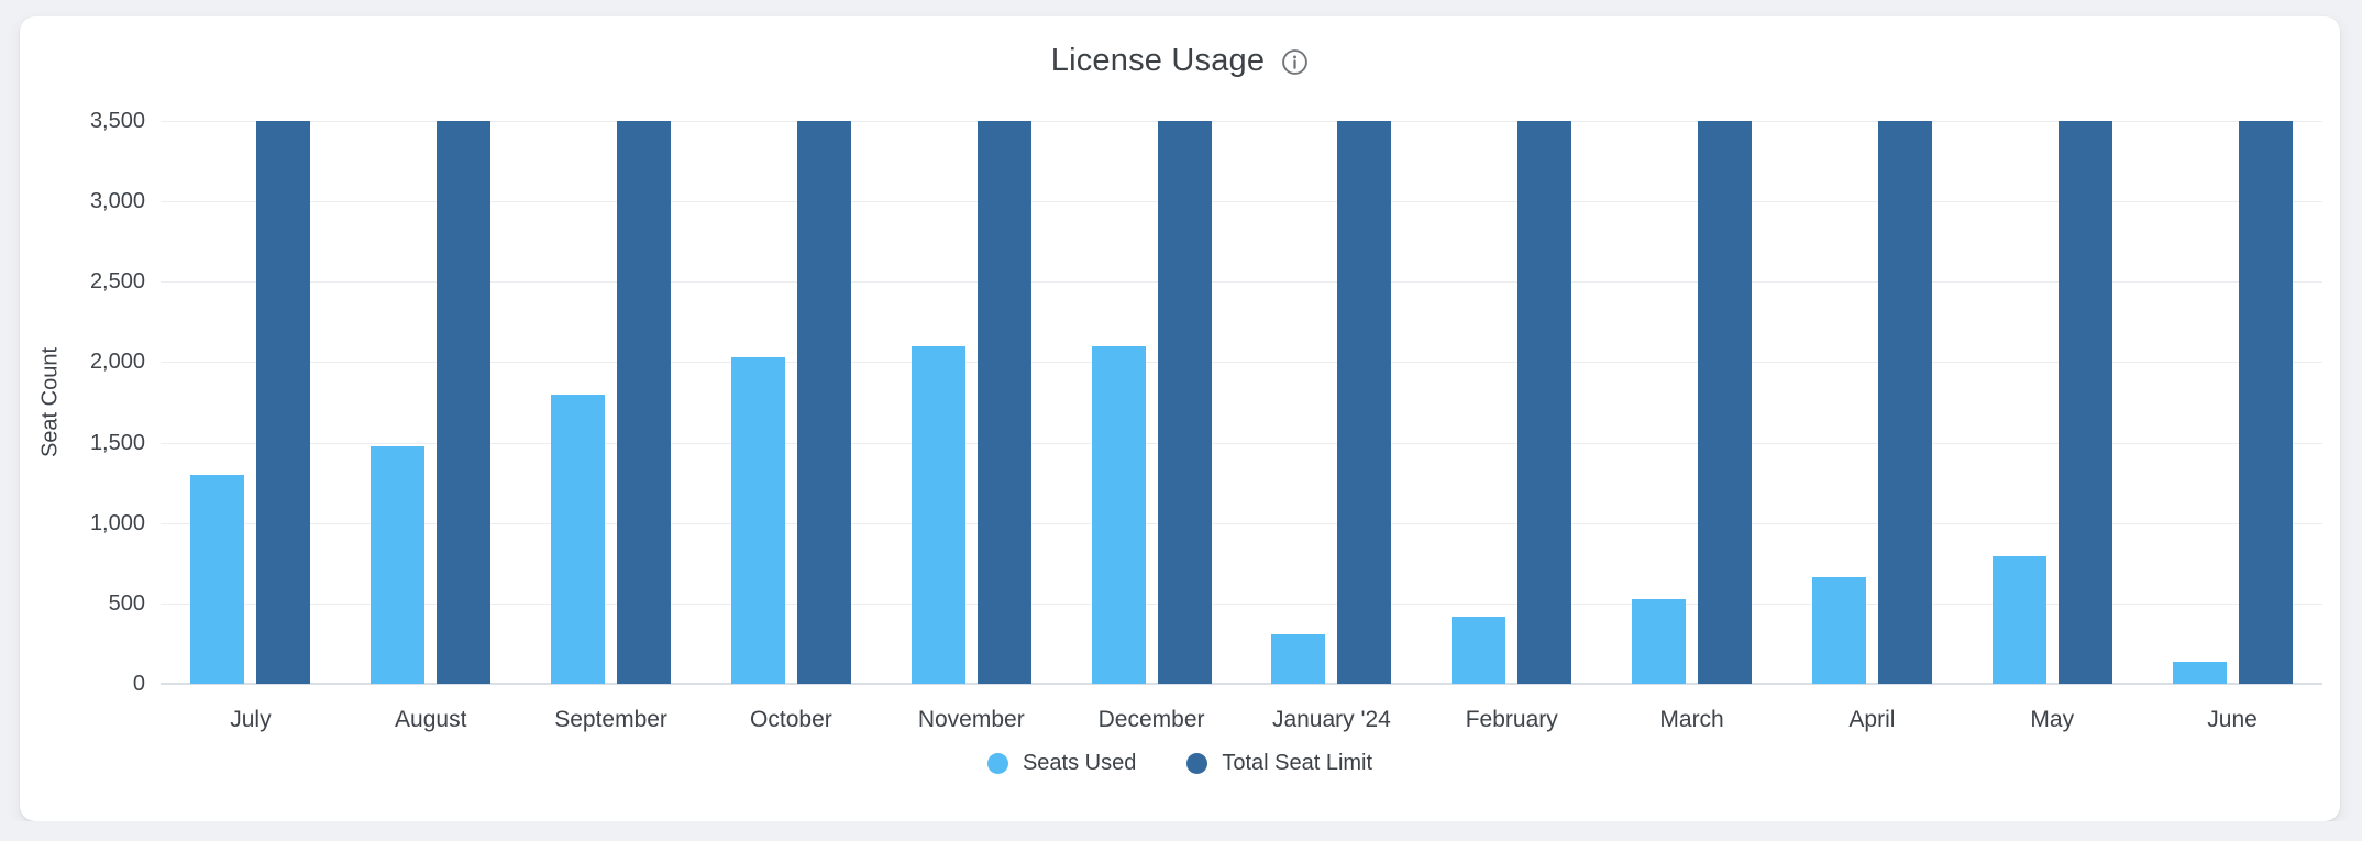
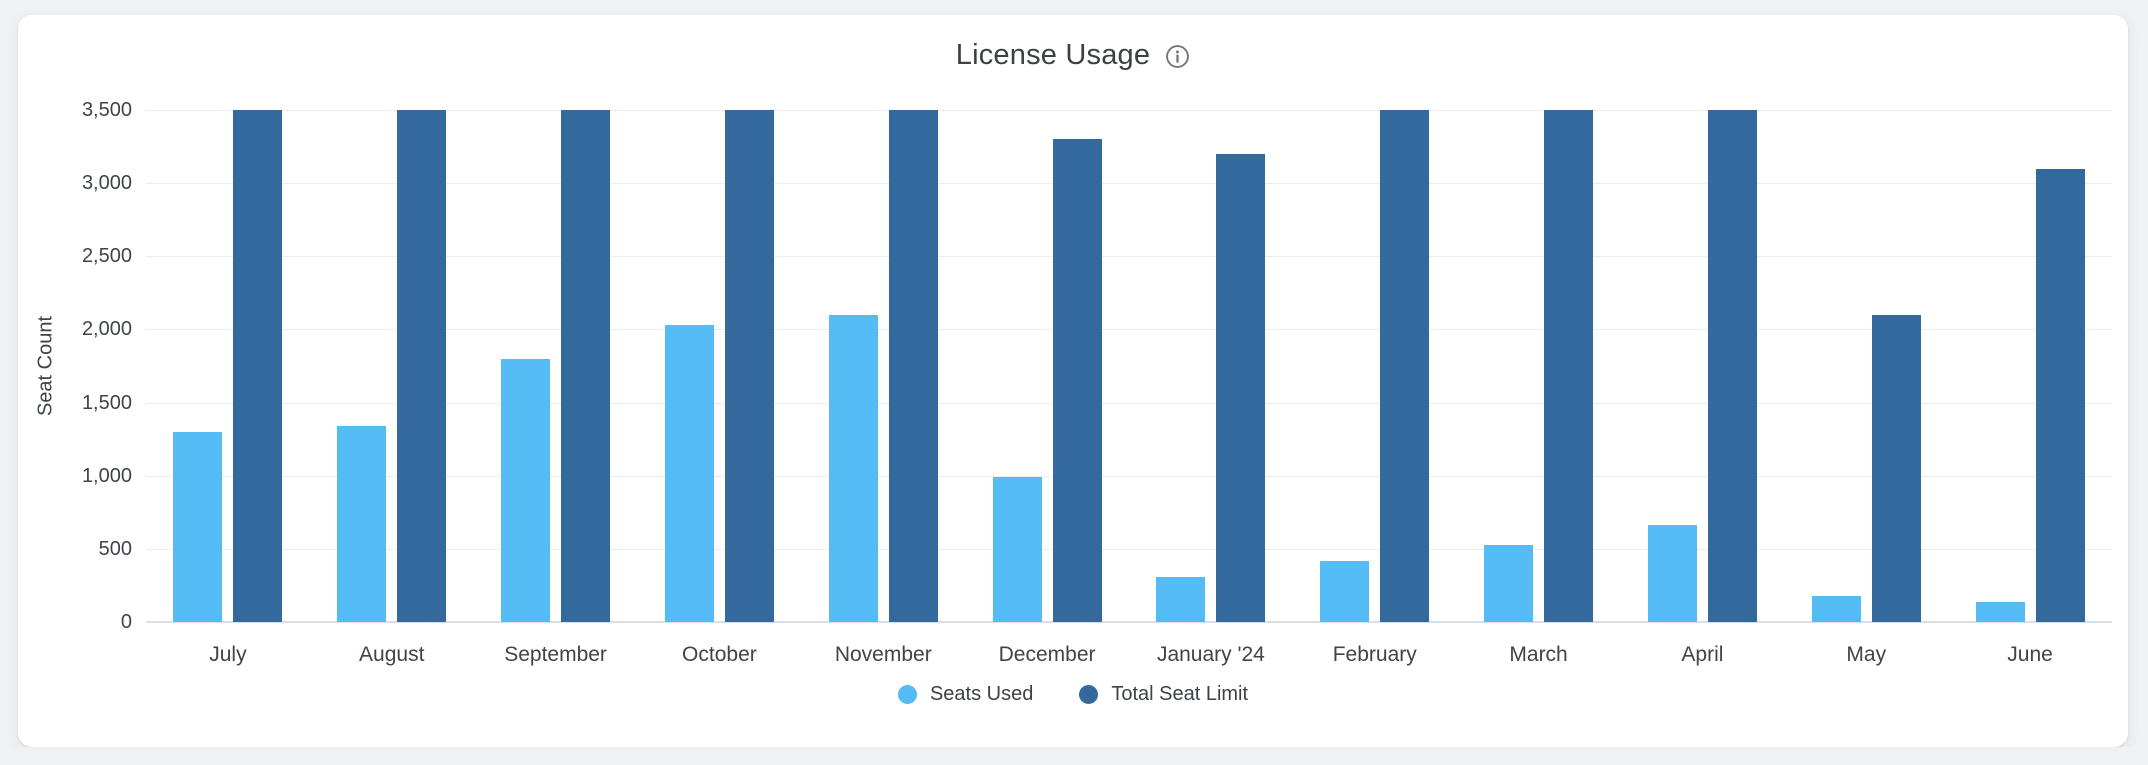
Seats Used/August: 1480 -> 1340
Seats Used/December: 2100 -> 990
Total Seat Limit/December: 3500 -> 3300
Total Seat Limit/January '24: 3500 -> 3200
Seats Used/May: 790 -> 180
Total Seat Limit/May: 3500 -> 2100
Total Seat Limit/June: 3500 -> 3100
